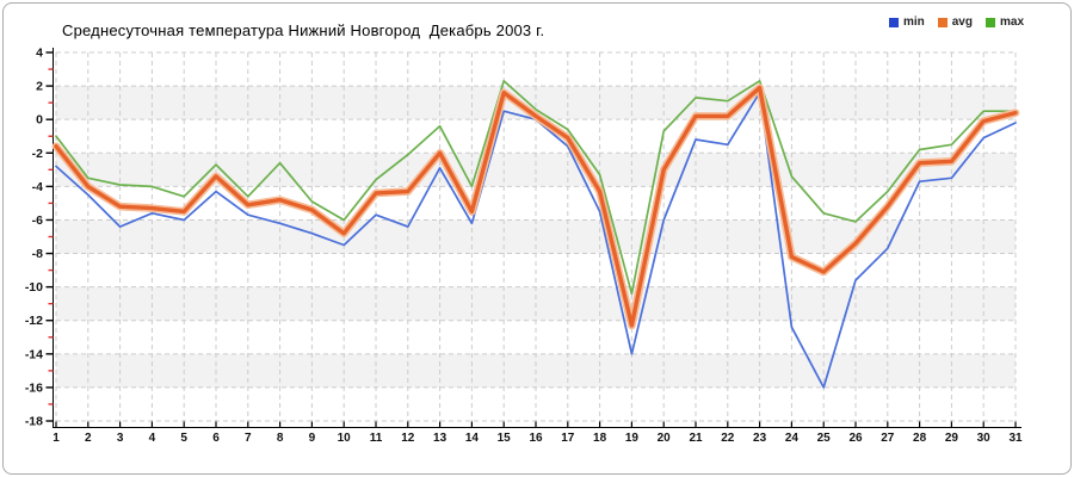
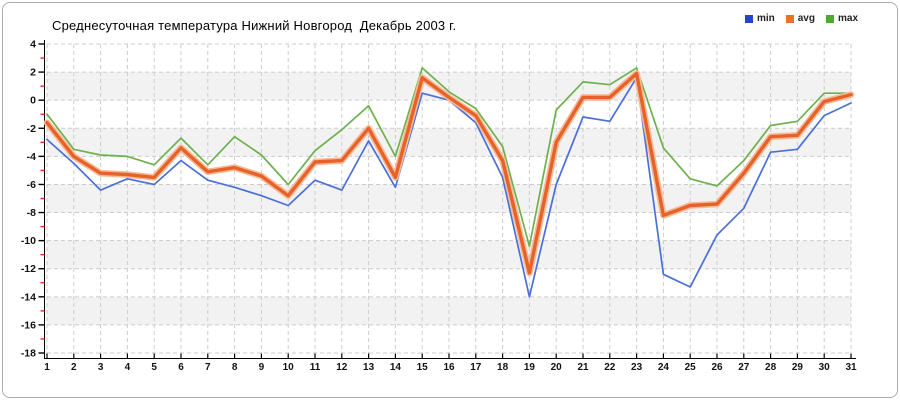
max/9: -4.9 -> -3.9
min/25: -16.0 -> -13.3
avg/25: -9.1 -> -7.5
